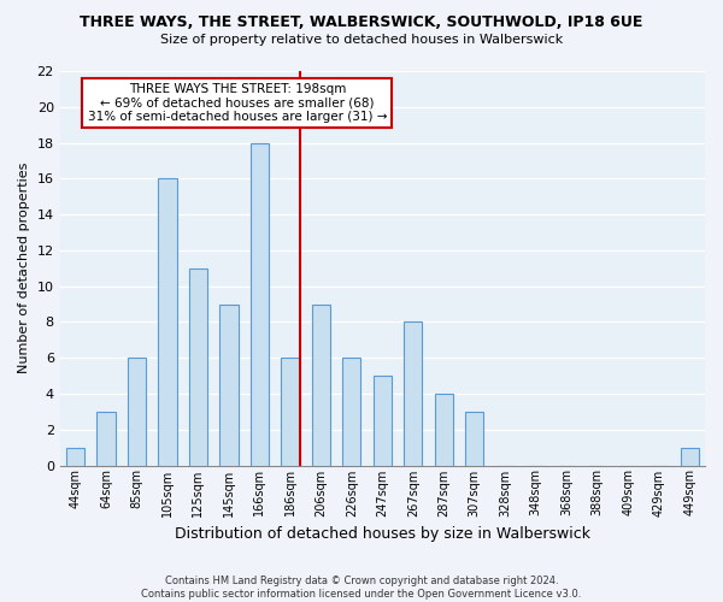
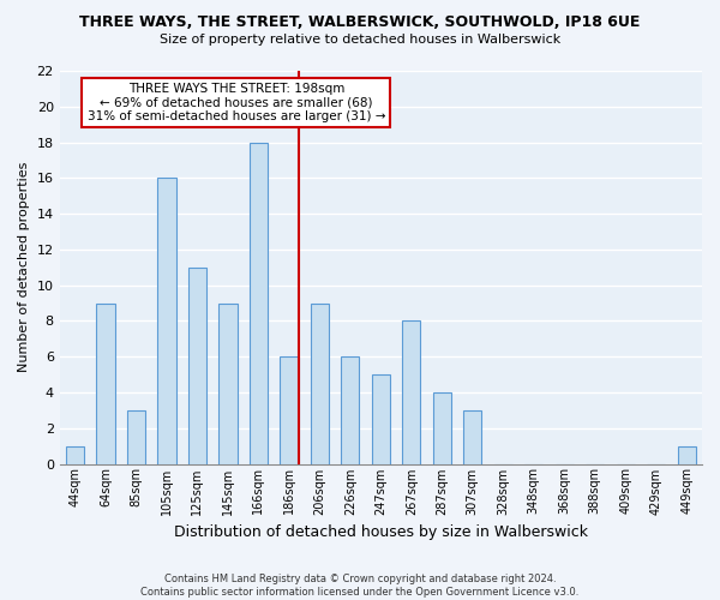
64sqm: 3 -> 9
85sqm: 6 -> 3
